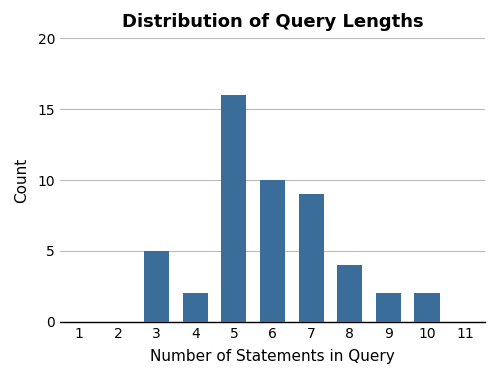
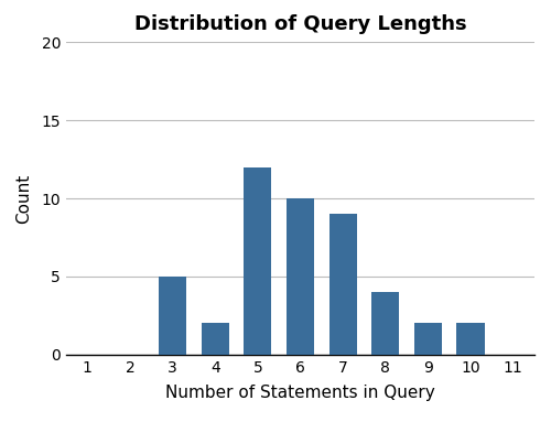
5: 16 -> 12
